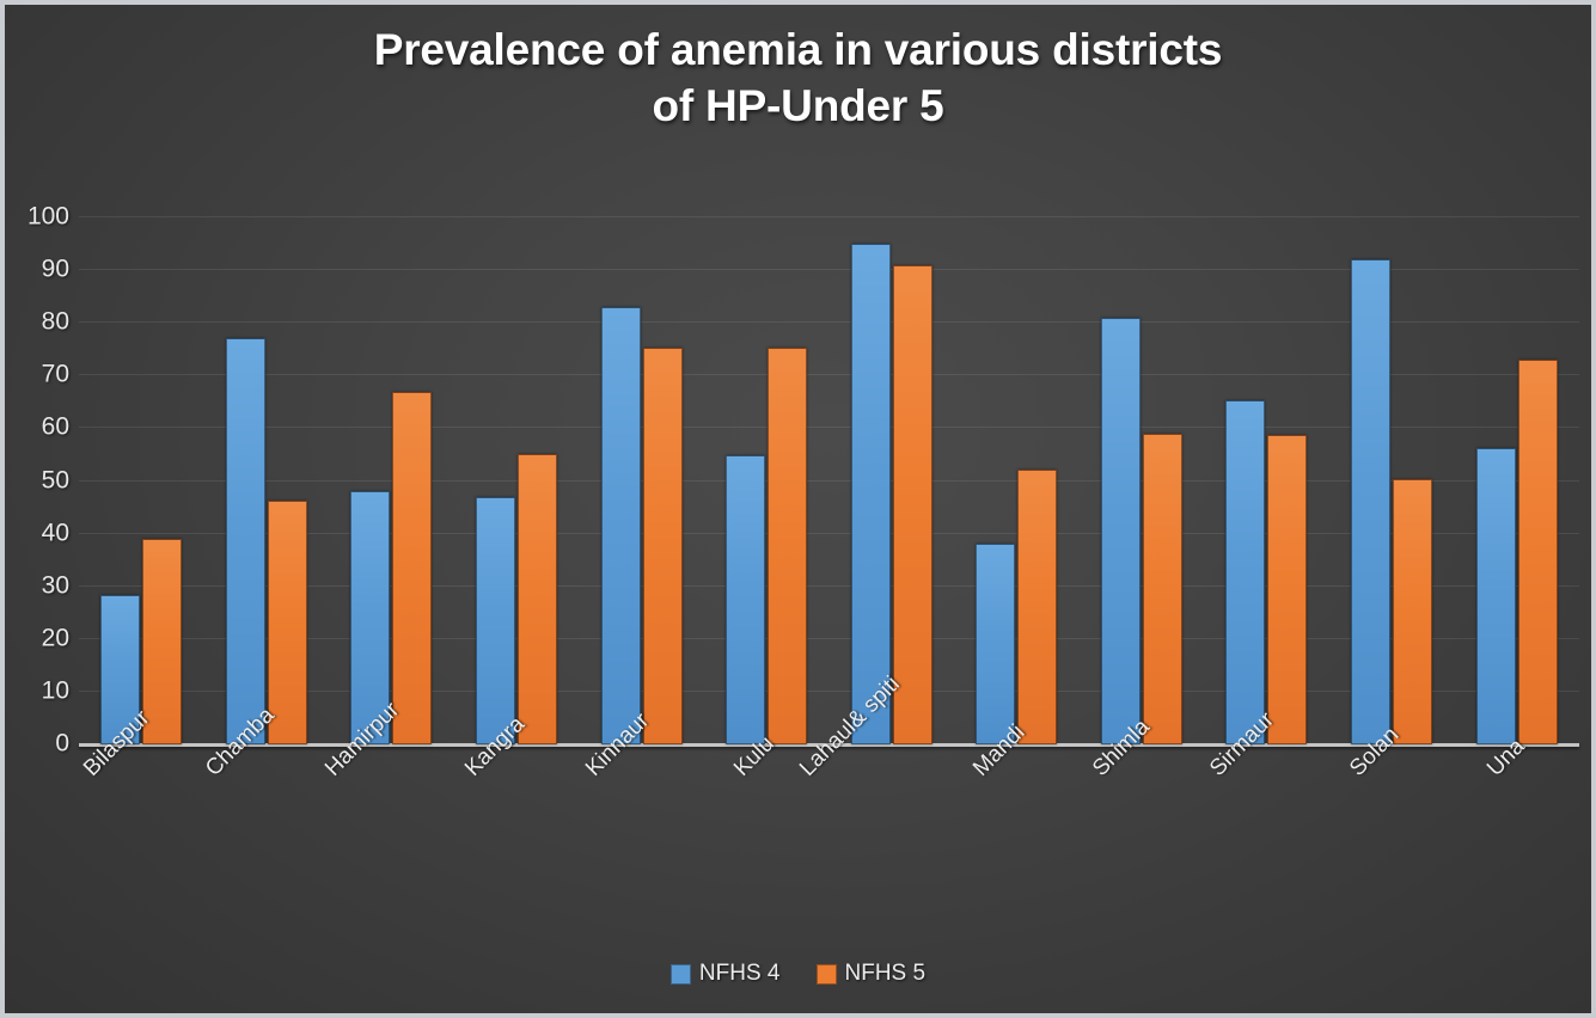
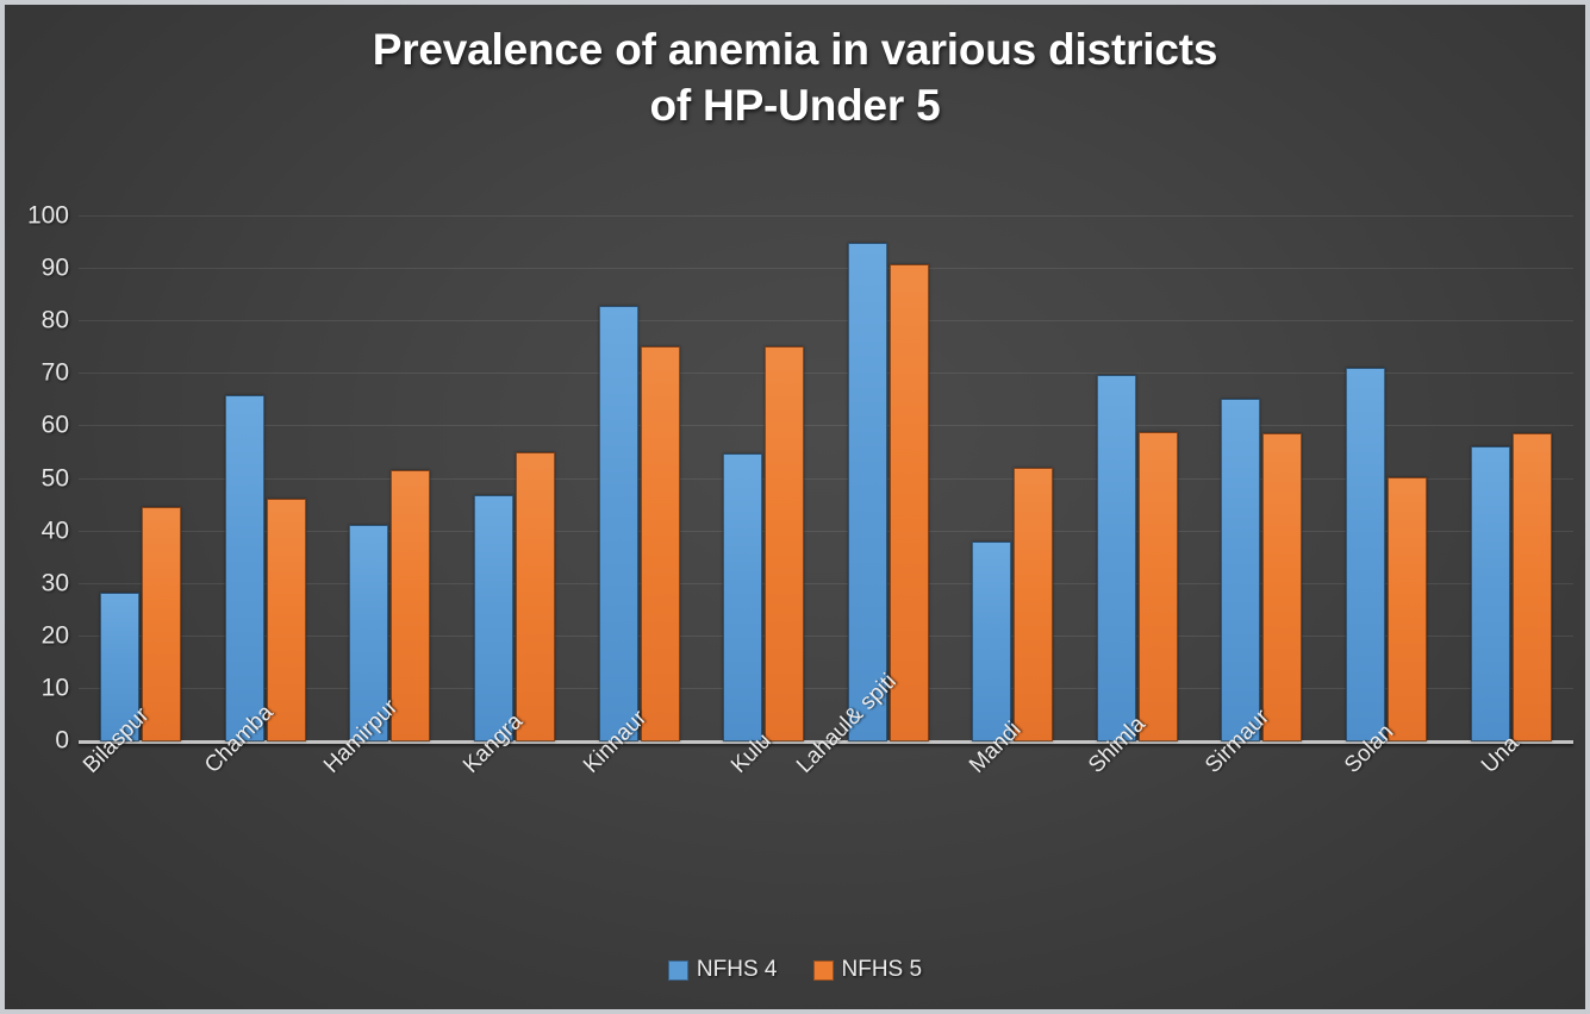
NFHS 5/Bilaspur: 39 -> 45
NFHS 4/Chamba: 77 -> 66
NFHS 4/Hamirpur: 48 -> 41
NFHS 5/Hamirpur: 67 -> 52
NFHS 4/Shimla: 81 -> 70
NFHS 4/Solan: 92 -> 71
NFHS 5/Una: 73 -> 59
